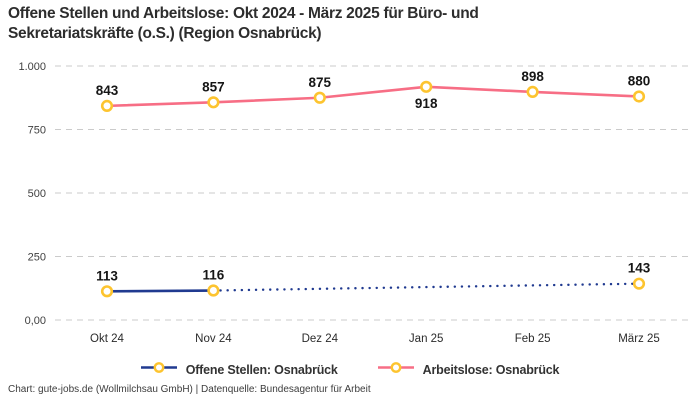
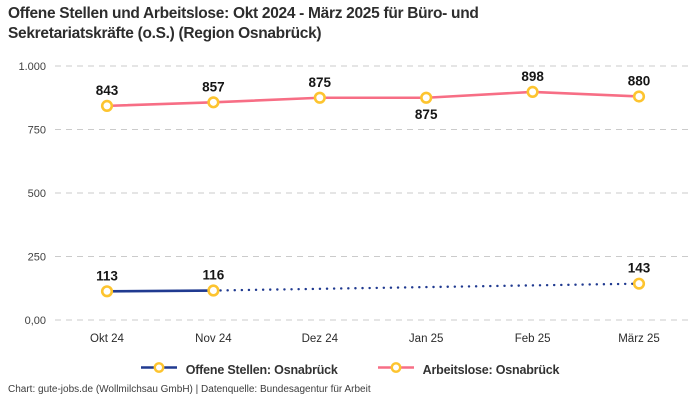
Arbeitslose: Osnabrück/Jan 25: 918 -> 875
